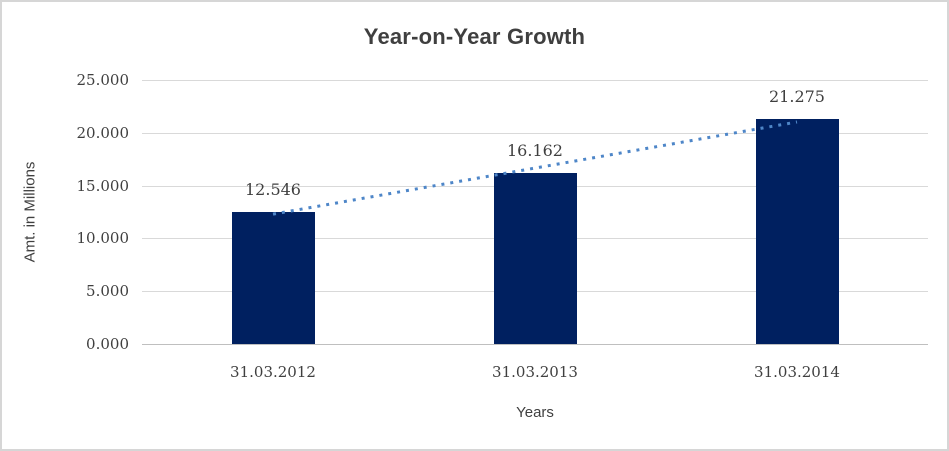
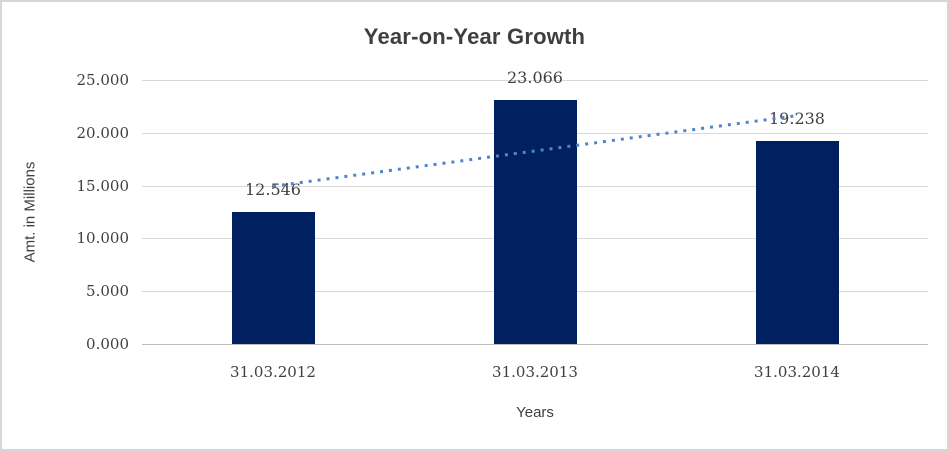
31.03.2013: 16.162 -> 23.066
31.03.2014: 21.275 -> 19.238
